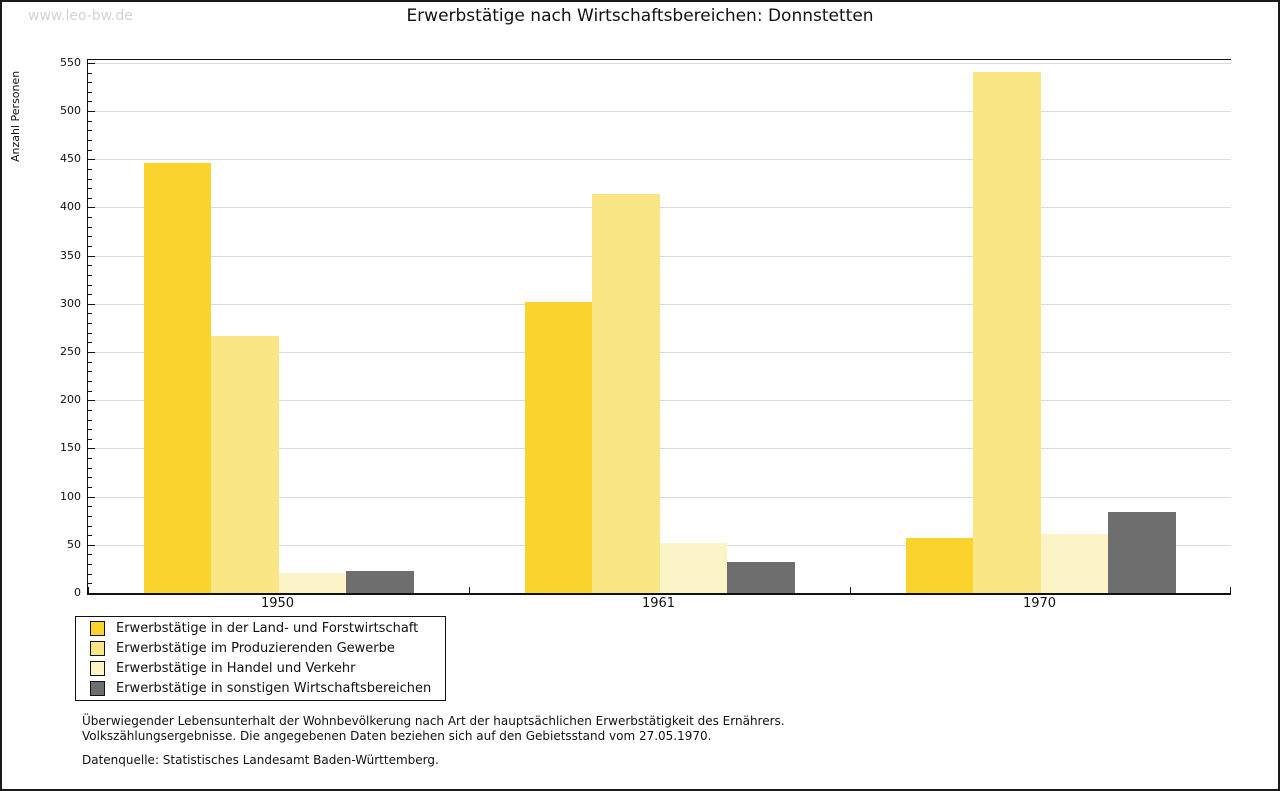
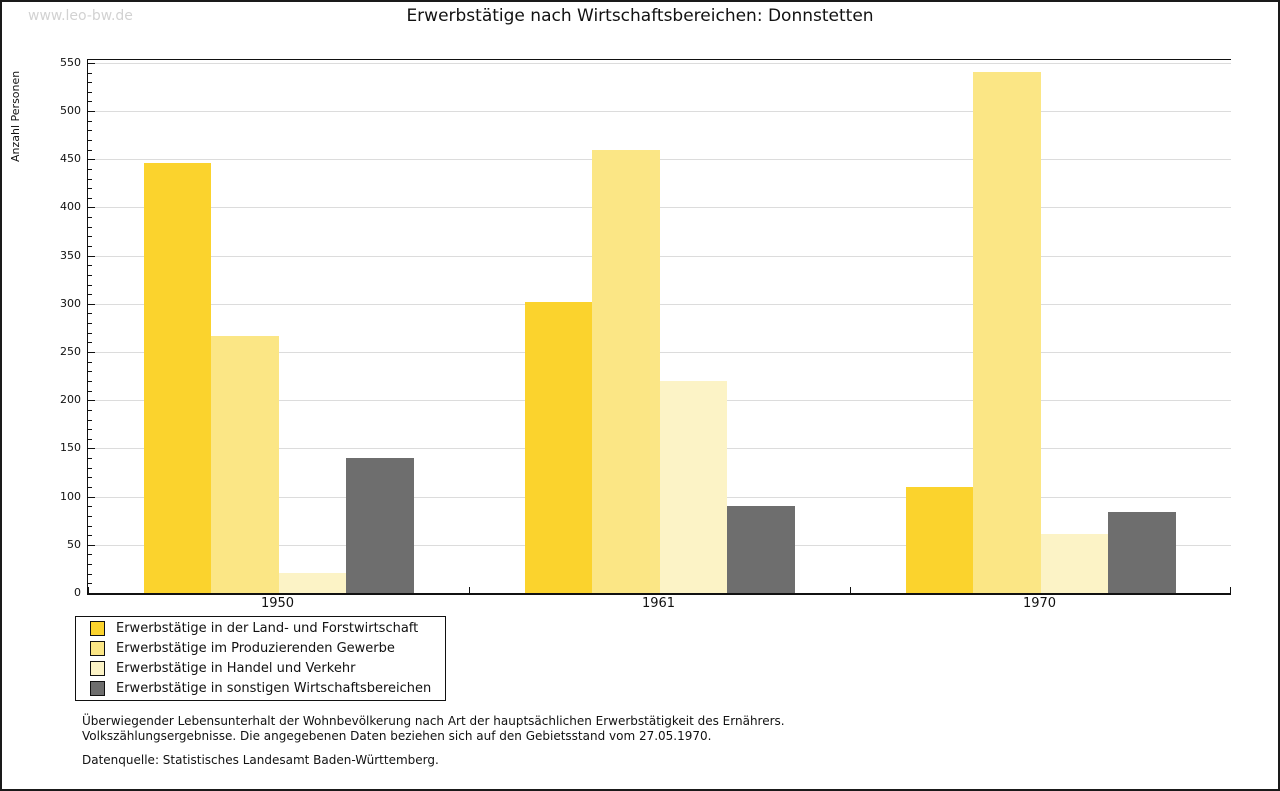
Erwerbstätige in sonstigen Wirtschaftsbereichen/1950: 20 -> 140
Erwerbstätige im Produzierenden Gewerbe/1961: 410 -> 460
Erwerbstätige in Handel und Verkehr/1961: 50 -> 220
Erwerbstätige in sonstigen Wirtschaftsbereichen/1961: 30 -> 90
Erwerbstätige in der Land- und Forstwirtschaft/1970: 60 -> 110
